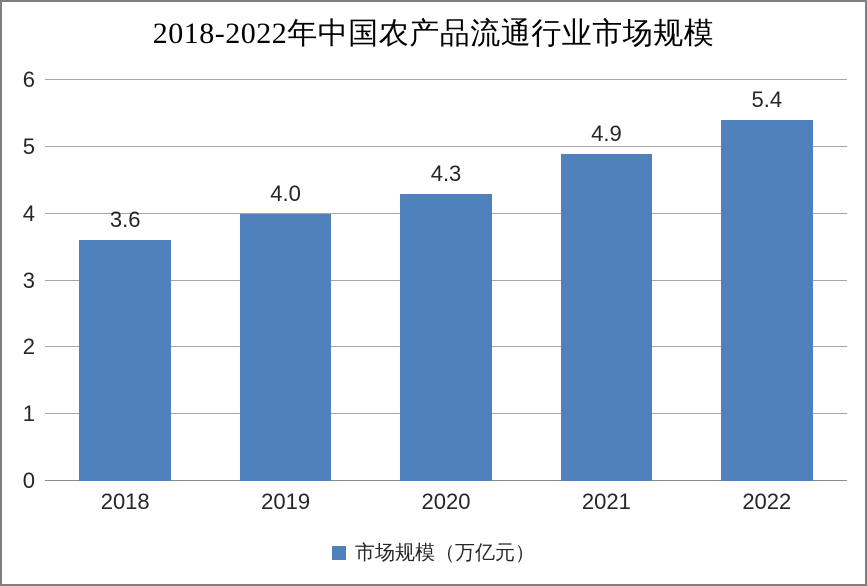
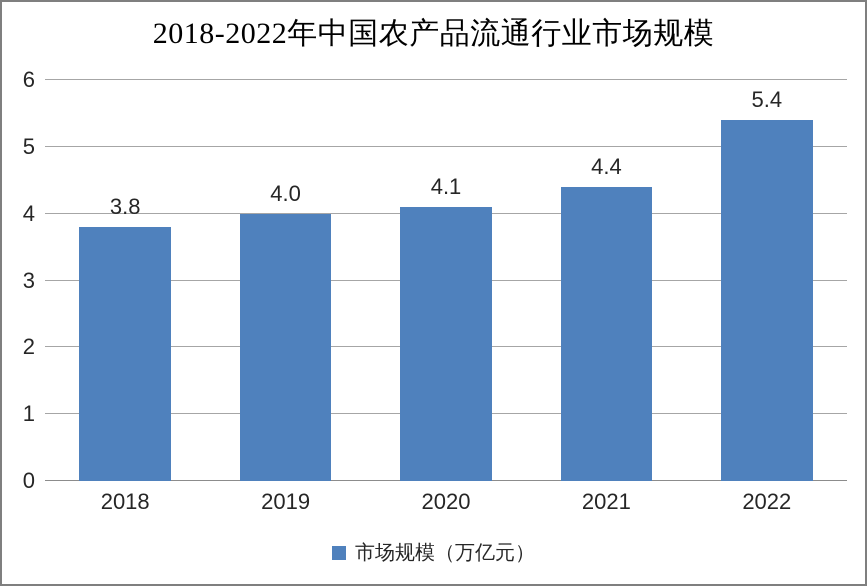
2018: 3.6 -> 3.8
2020: 4.3 -> 4.1
2021: 4.9 -> 4.4
